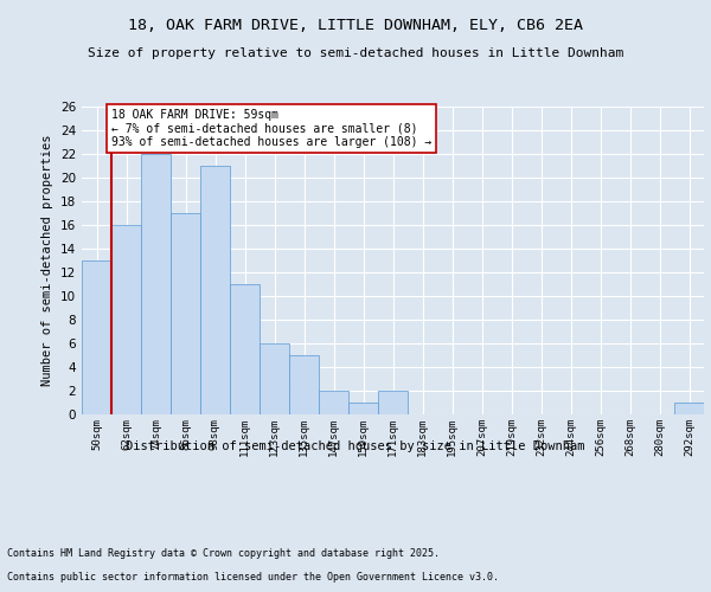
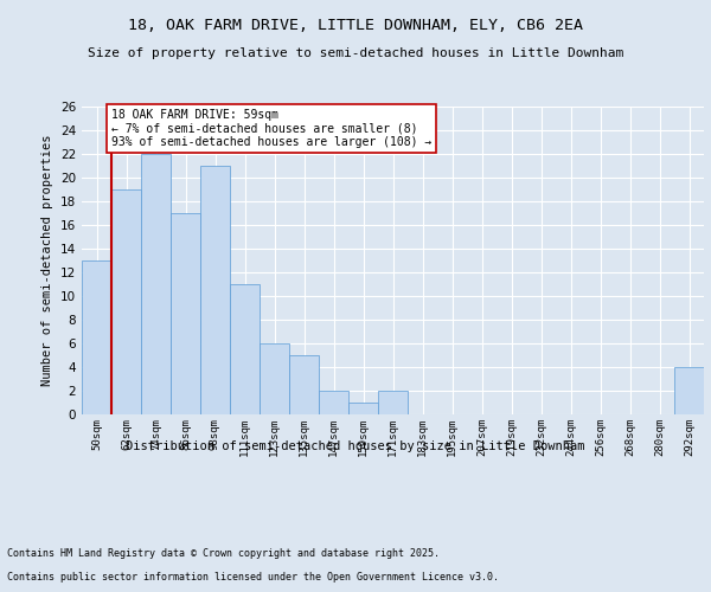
62sqm: 16 -> 19
292sqm: 1 -> 4
